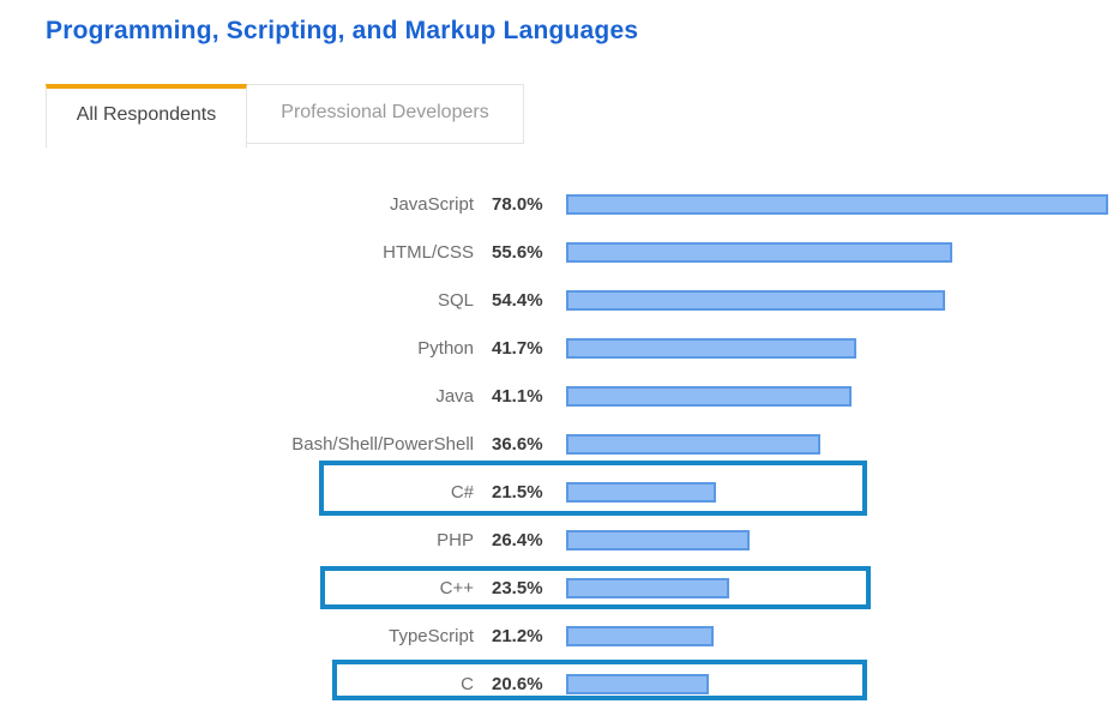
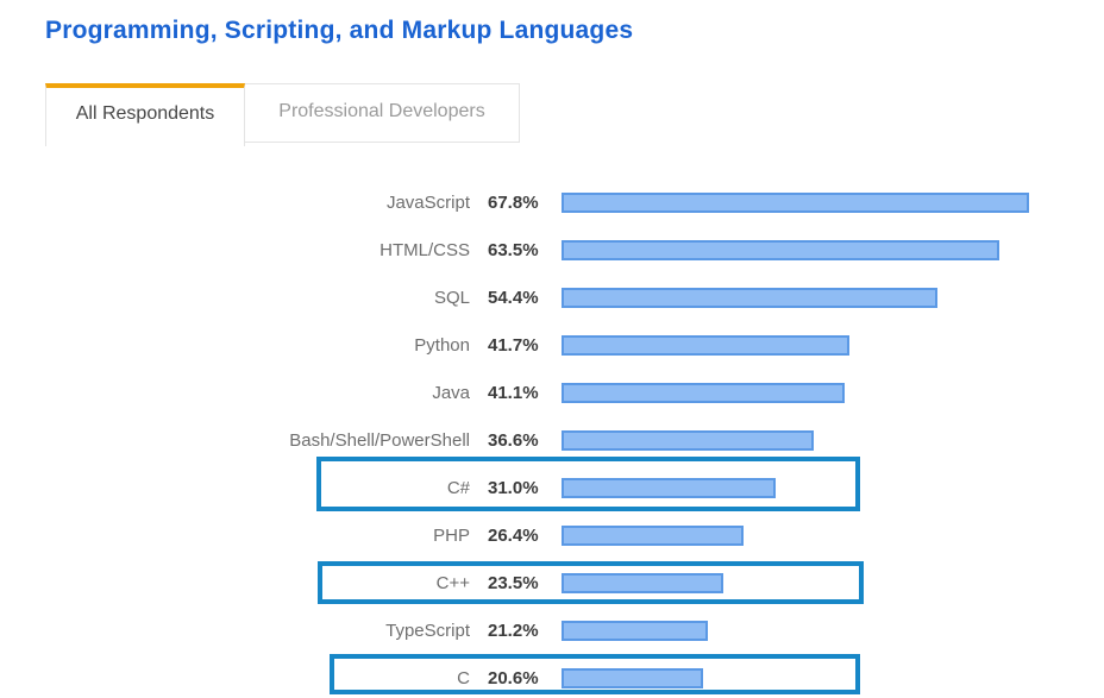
JavaScript: 78.0% -> 67.8%
HTML/CSS: 55.6% -> 63.5%
C#: 21.5% -> 31.0%
